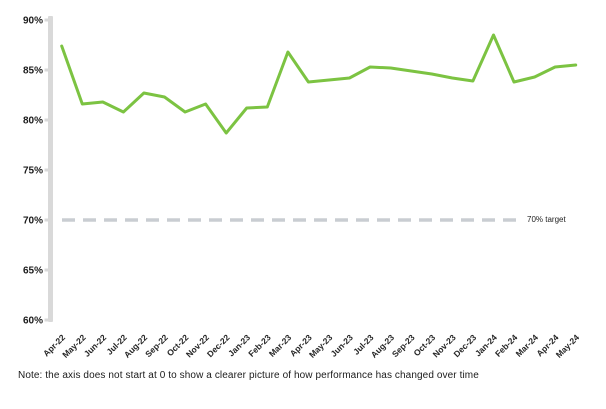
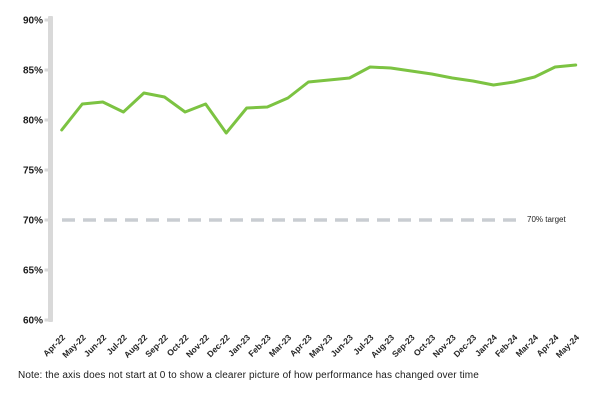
Apr-22: 87.4% -> 79.0%
Mar-23: 86.8% -> 82.2%
Jan-24: 88.5% -> 83.5%
